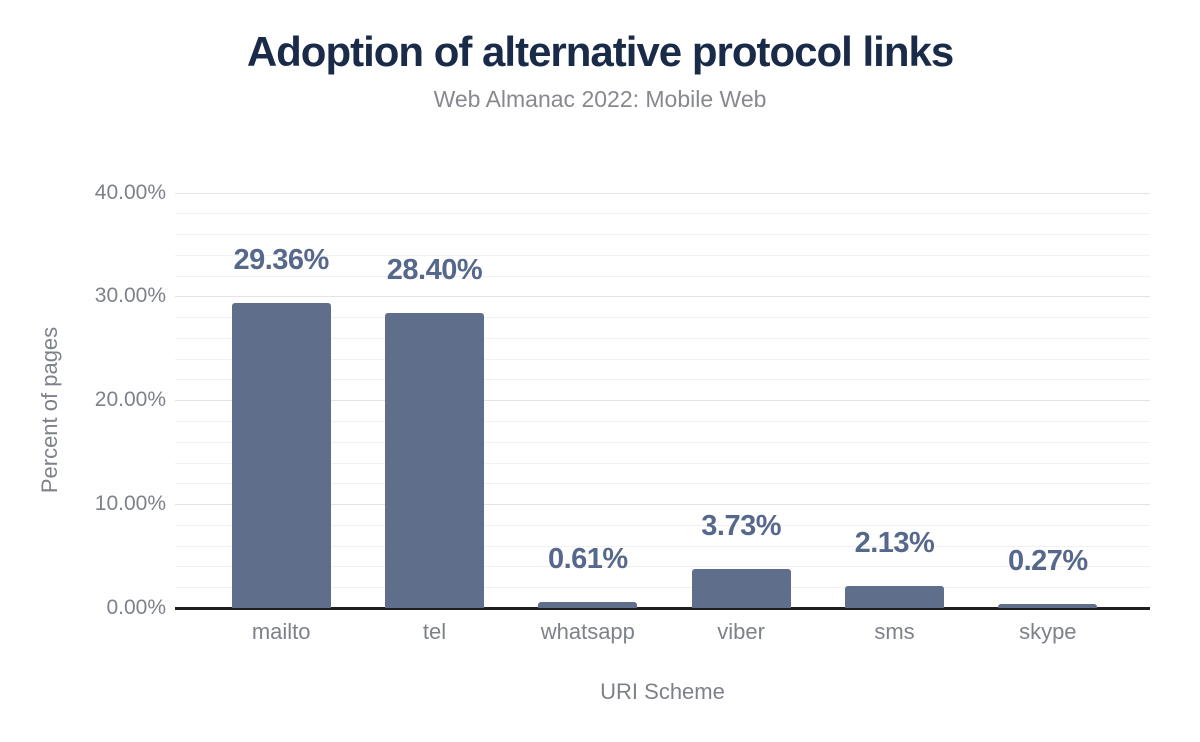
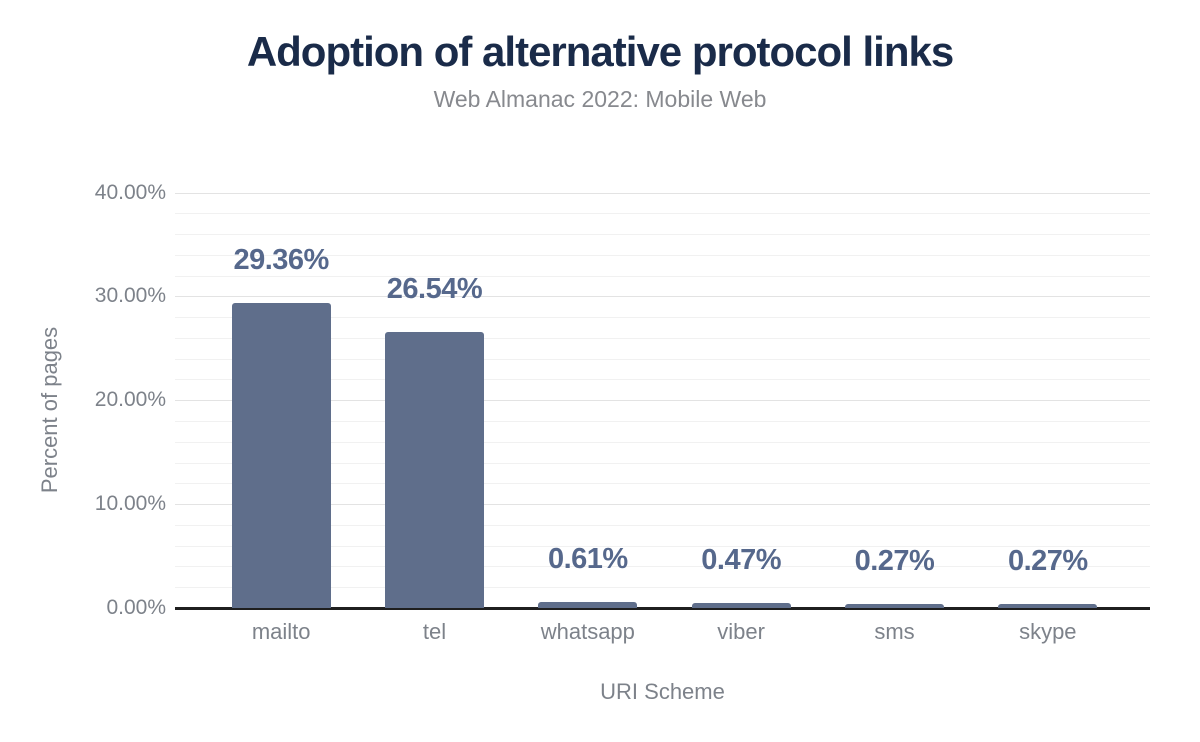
tel: 28.40% -> 26.54%
viber: 3.73% -> 0.47%
sms: 2.13% -> 0.27%
